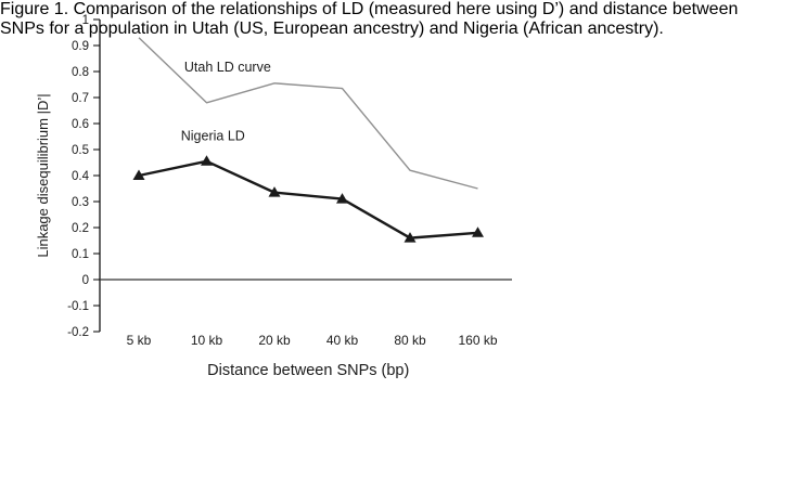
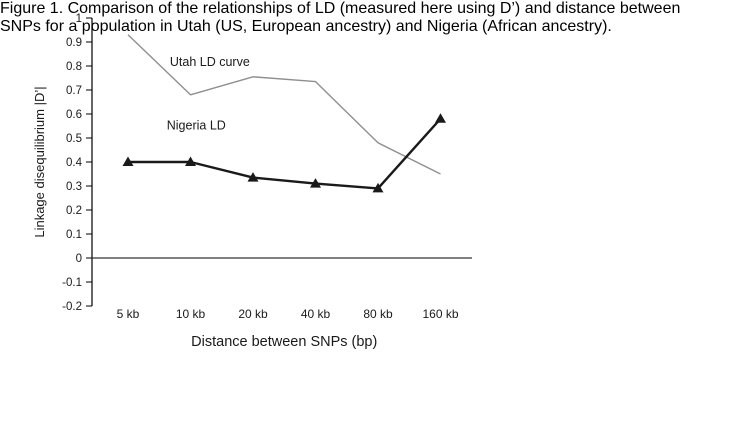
Nigeria LD/10 kb: 0.46 -> 0.40
Utah LD curve/80 kb: 0.42 -> 0.48
Nigeria LD/80 kb: 0.16 -> 0.29
Nigeria LD/160 kb: 0.18 -> 0.58
